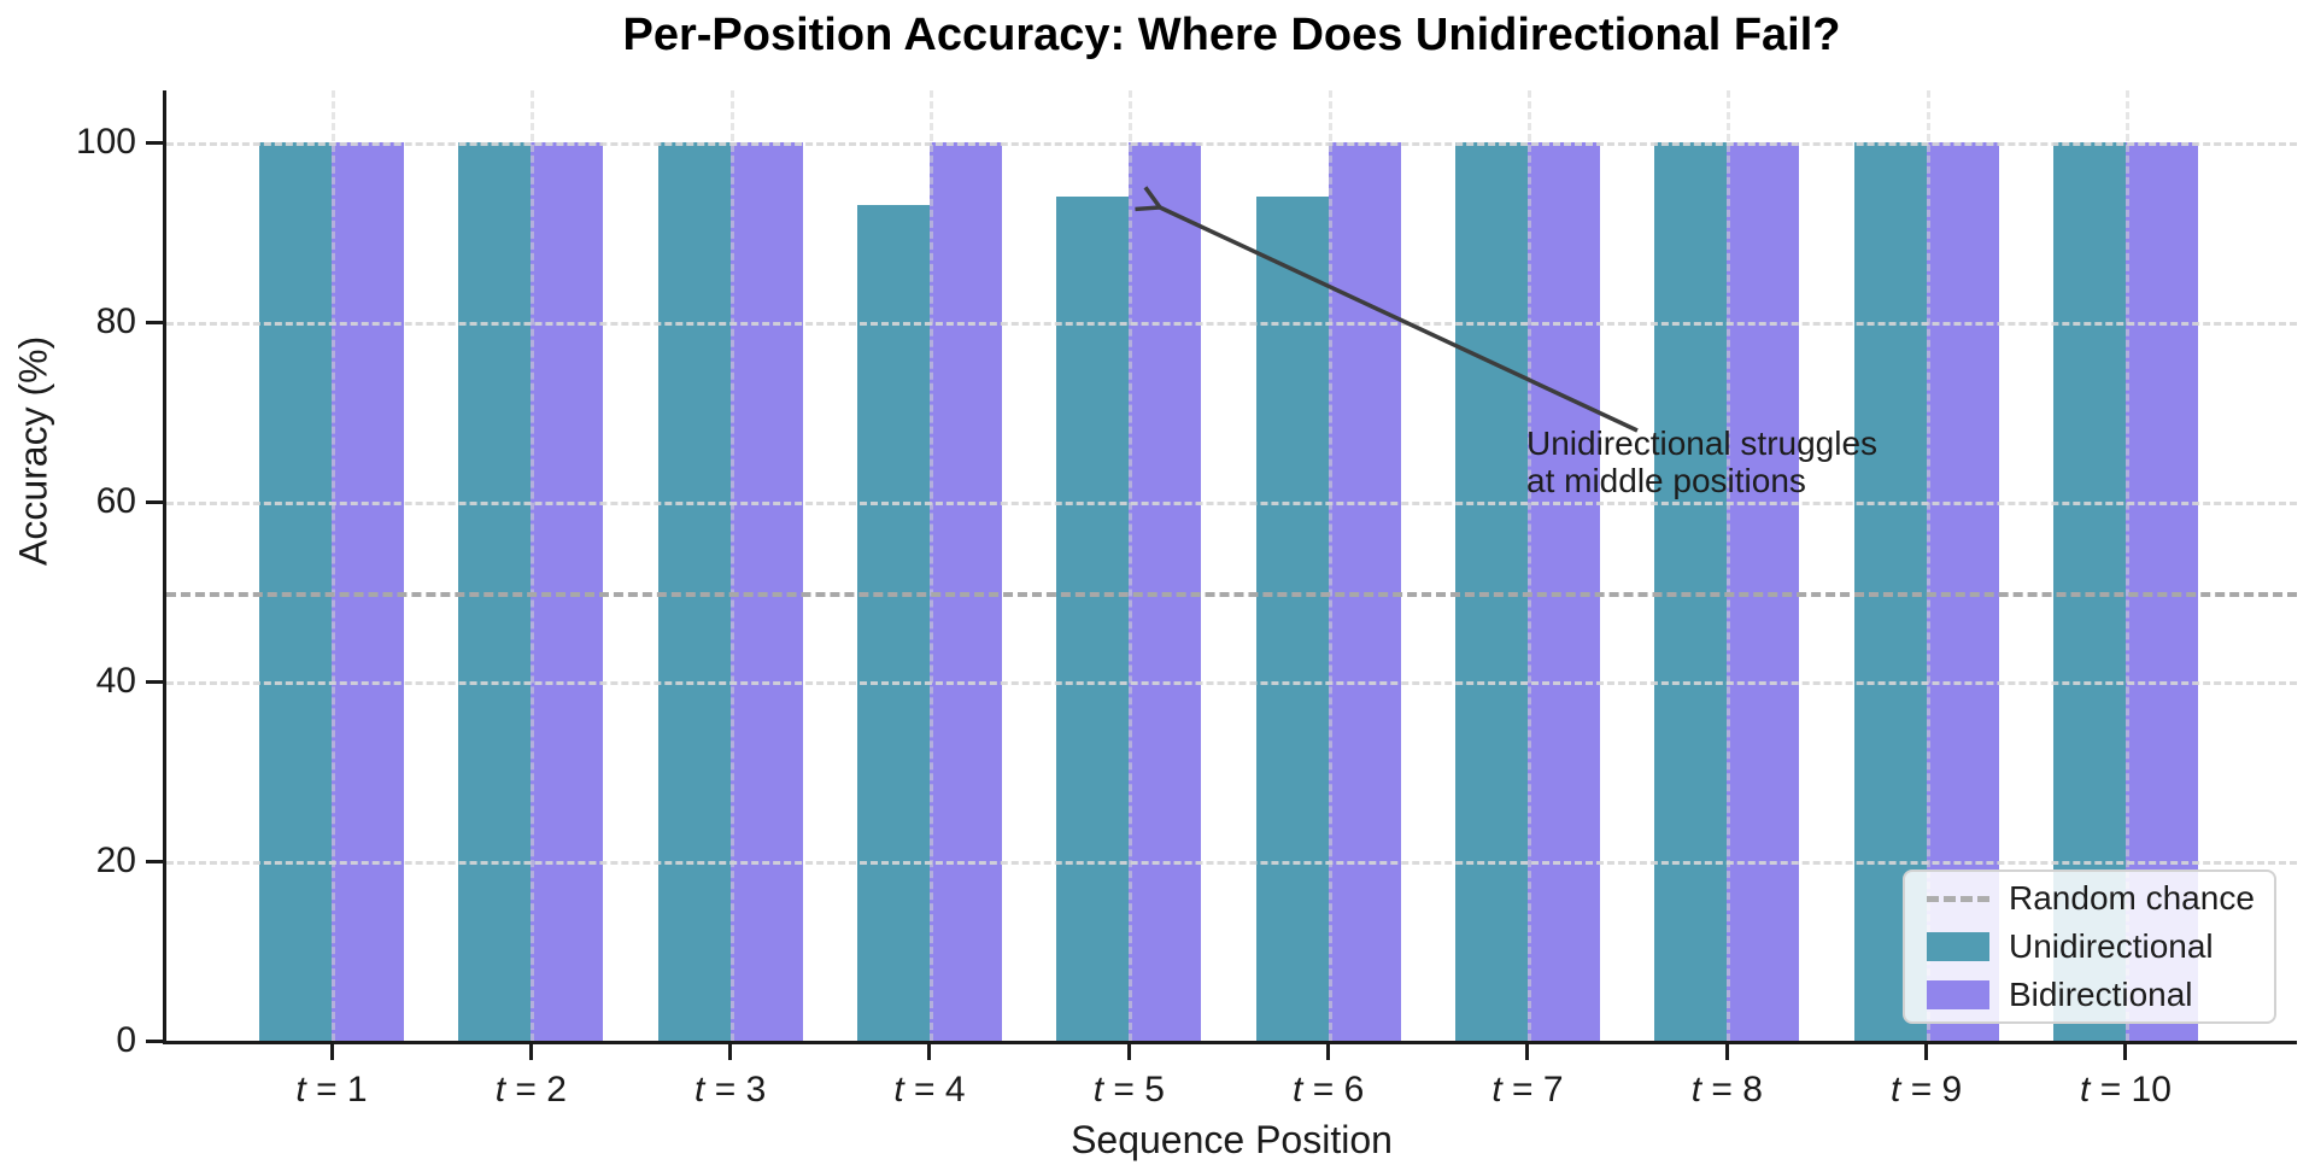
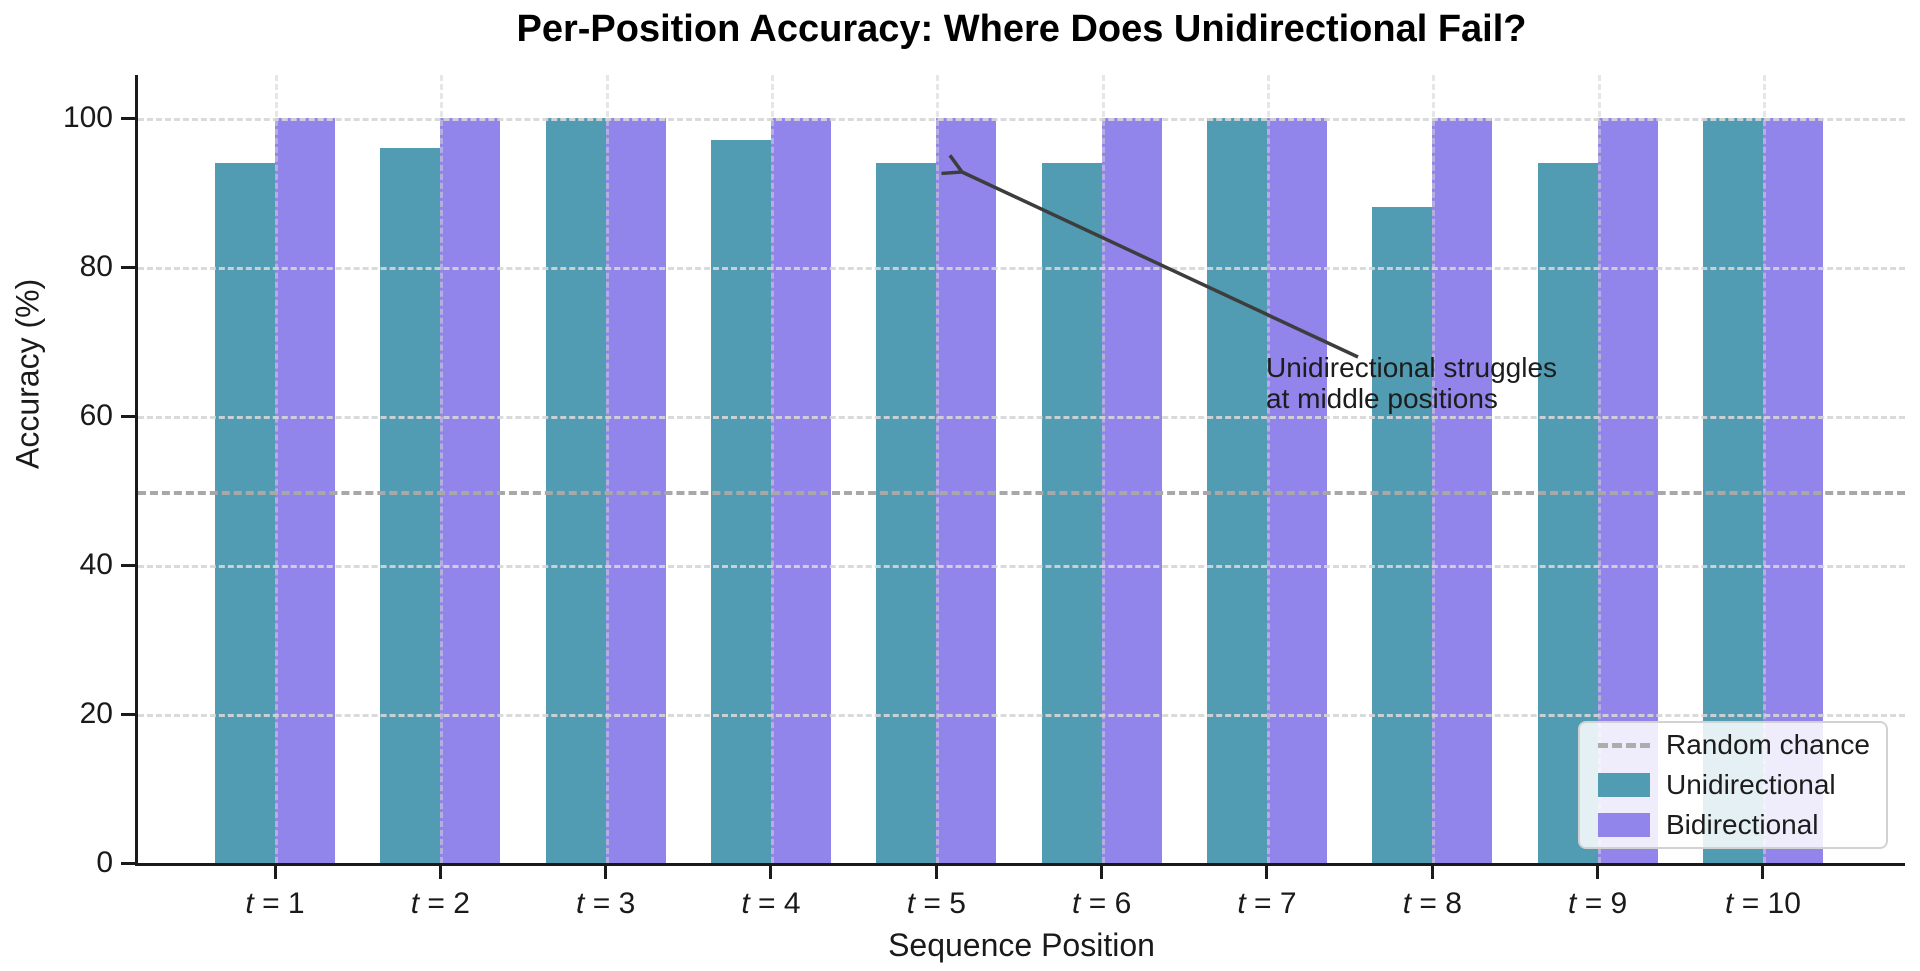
Unidirectional/t = 1: 100 -> 94
Unidirectional/t = 2: 100 -> 96
Unidirectional/t = 4: 93 -> 97
Unidirectional/t = 8: 100 -> 88
Unidirectional/t = 9: 100 -> 94
